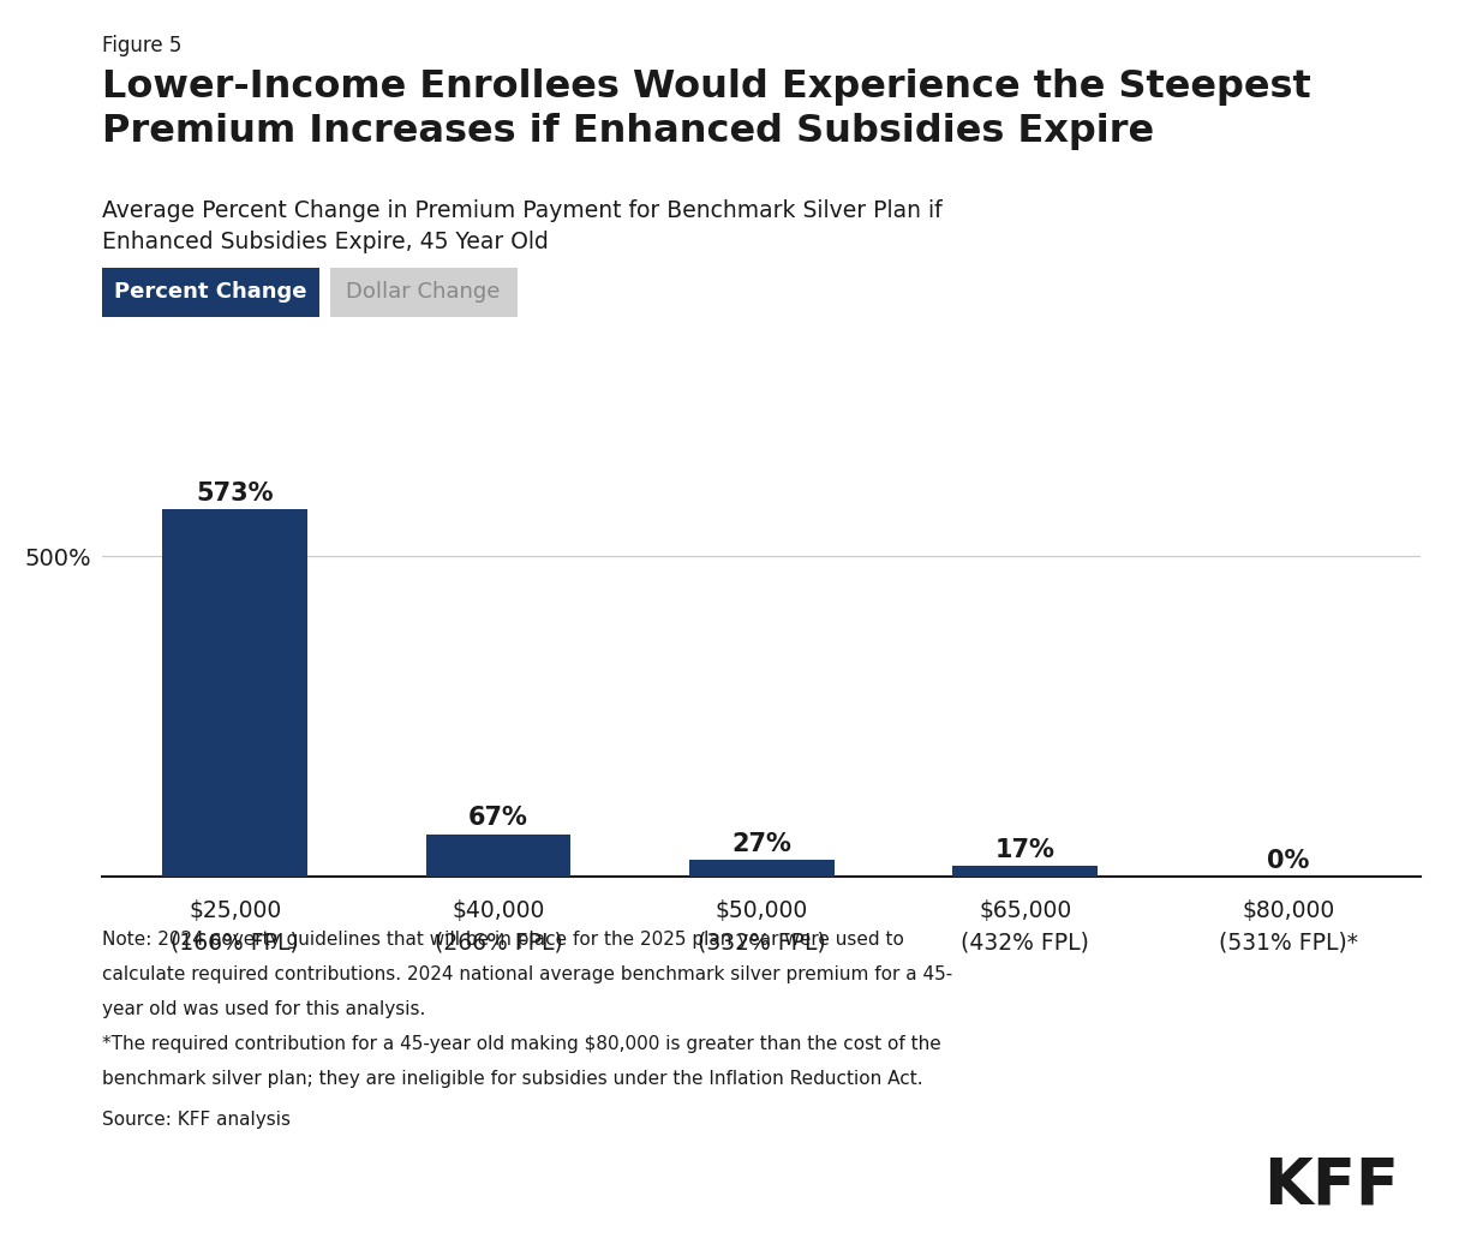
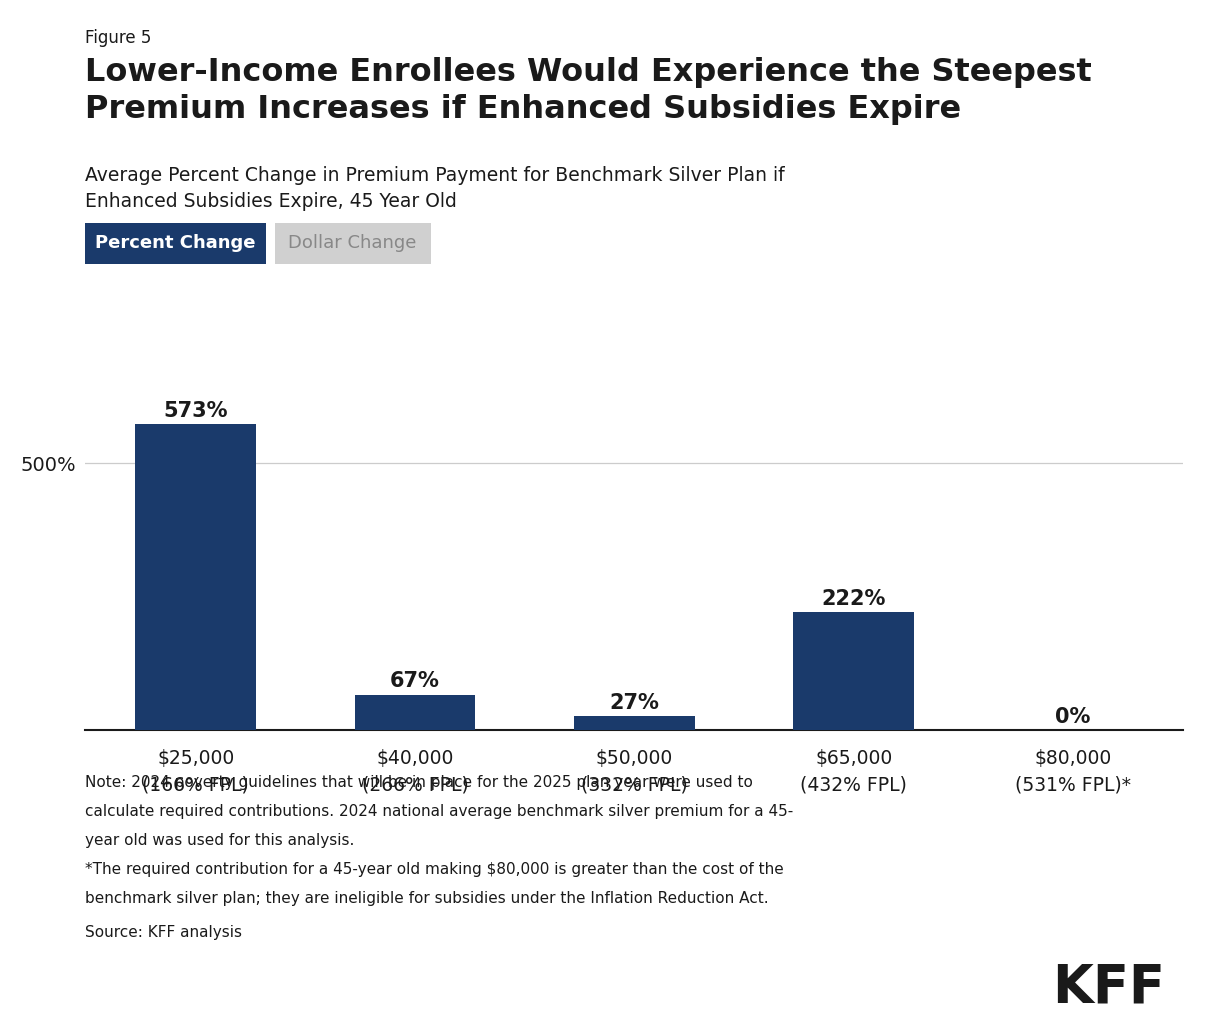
$65,000 (432% FPL): 17% -> 222%
